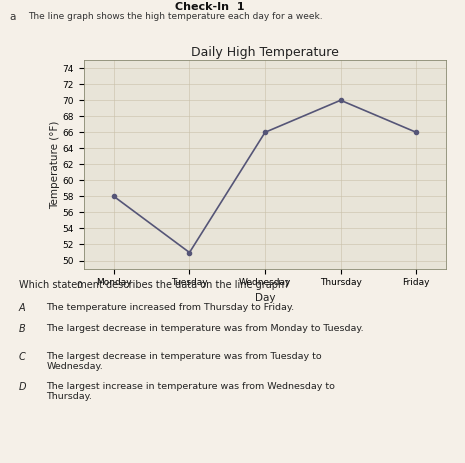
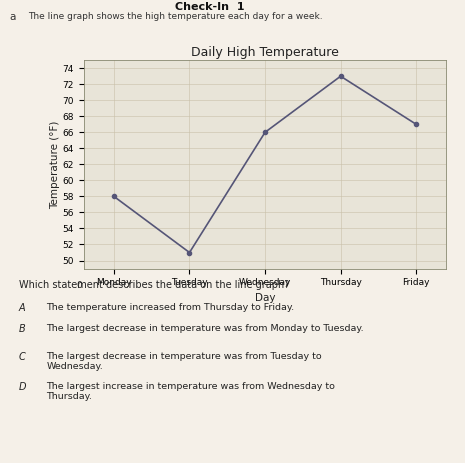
Thursday: 70 -> 73
Friday: 66 -> 67
